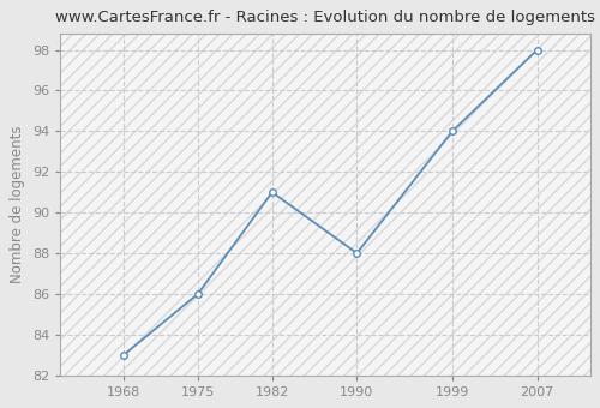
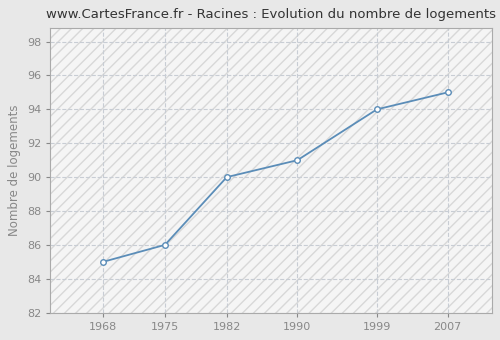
1968: 83 -> 85
1982: 91 -> 90
1990: 88 -> 91
2007: 98 -> 95
